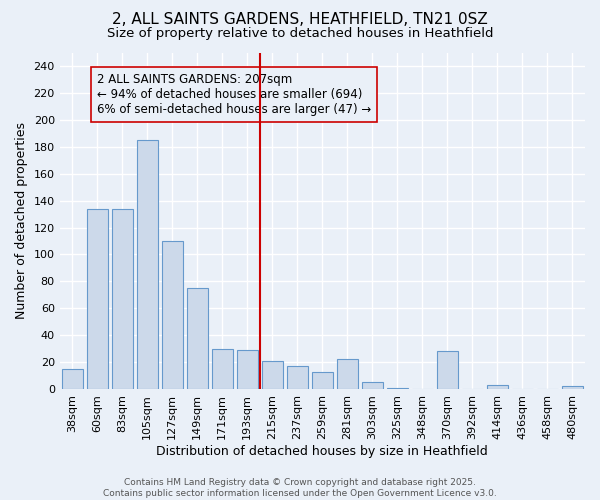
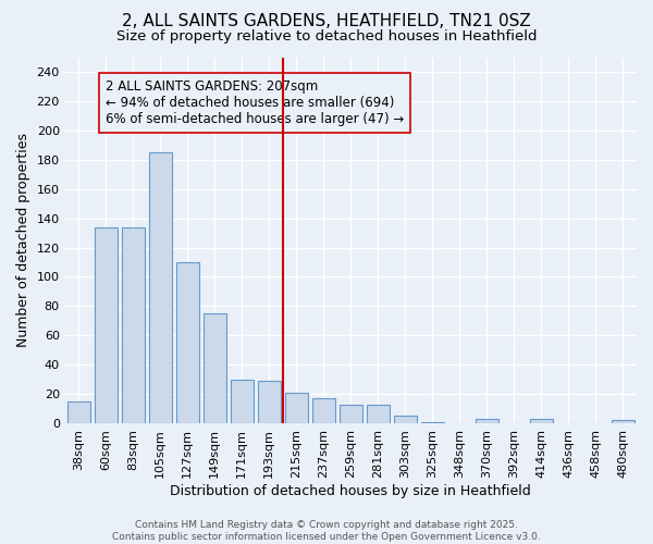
281sqm: 22 -> 13
370sqm: 28 -> 3
